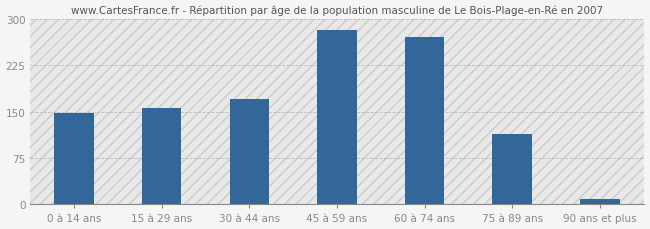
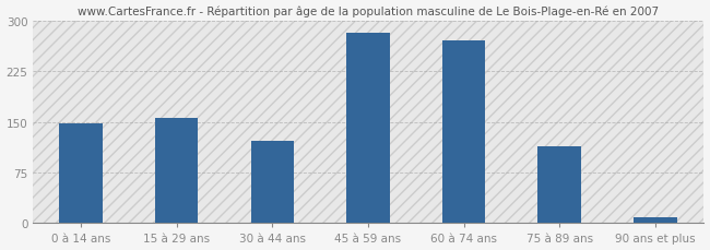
30 à 44 ans: 170 -> 122
